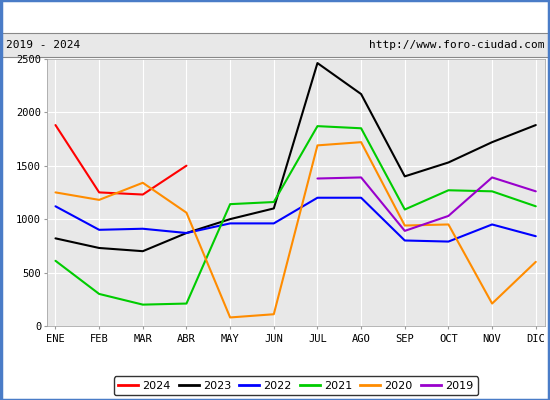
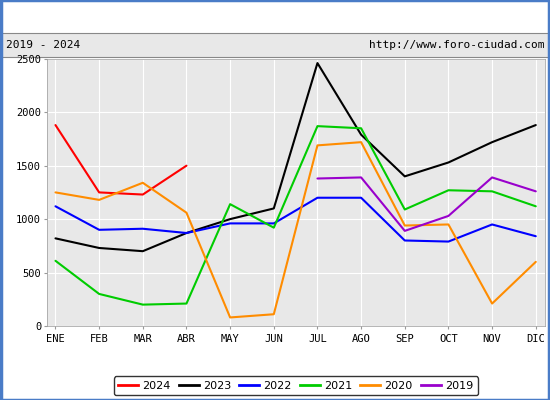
2021/JUN: 1160 -> 920
2023/AGO: 2170 -> 1790
